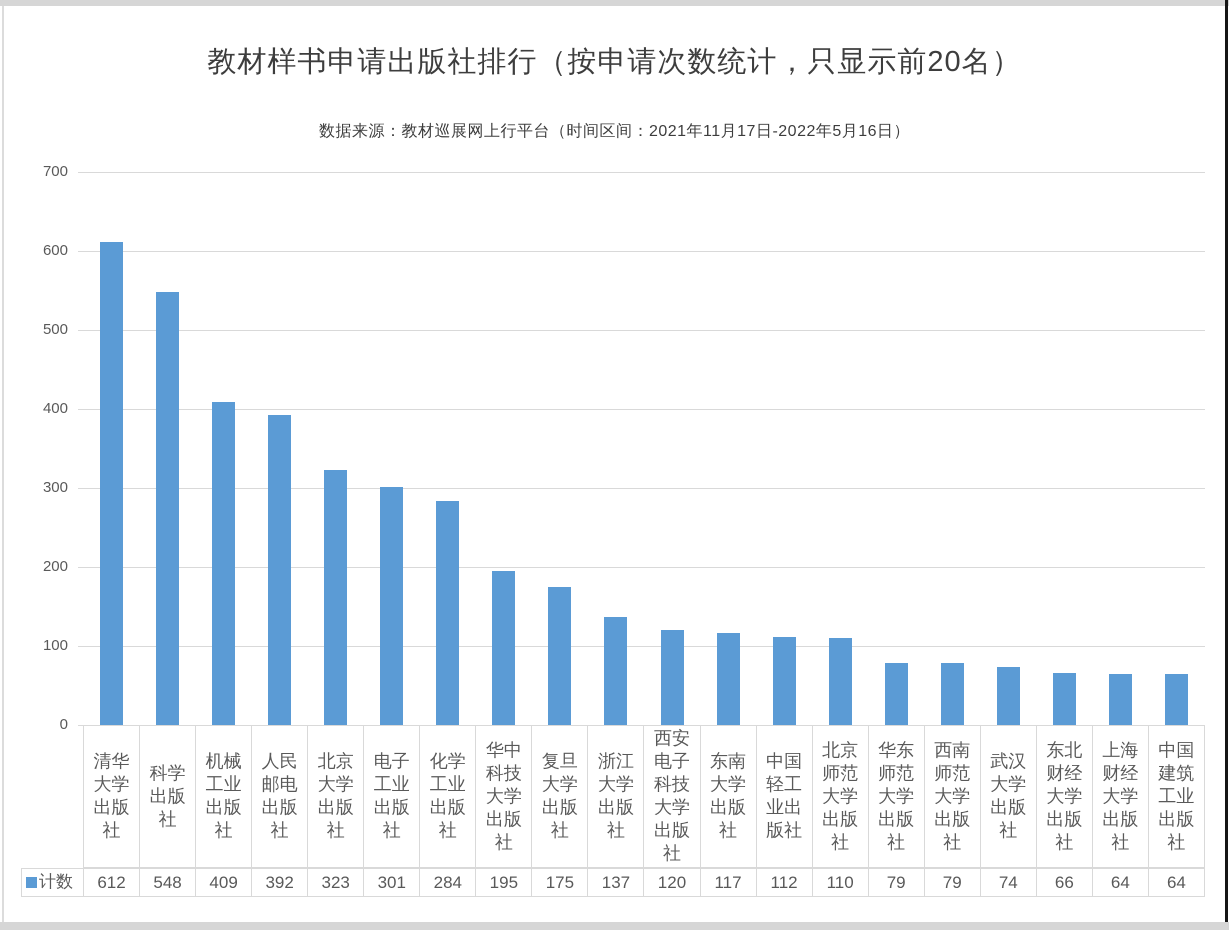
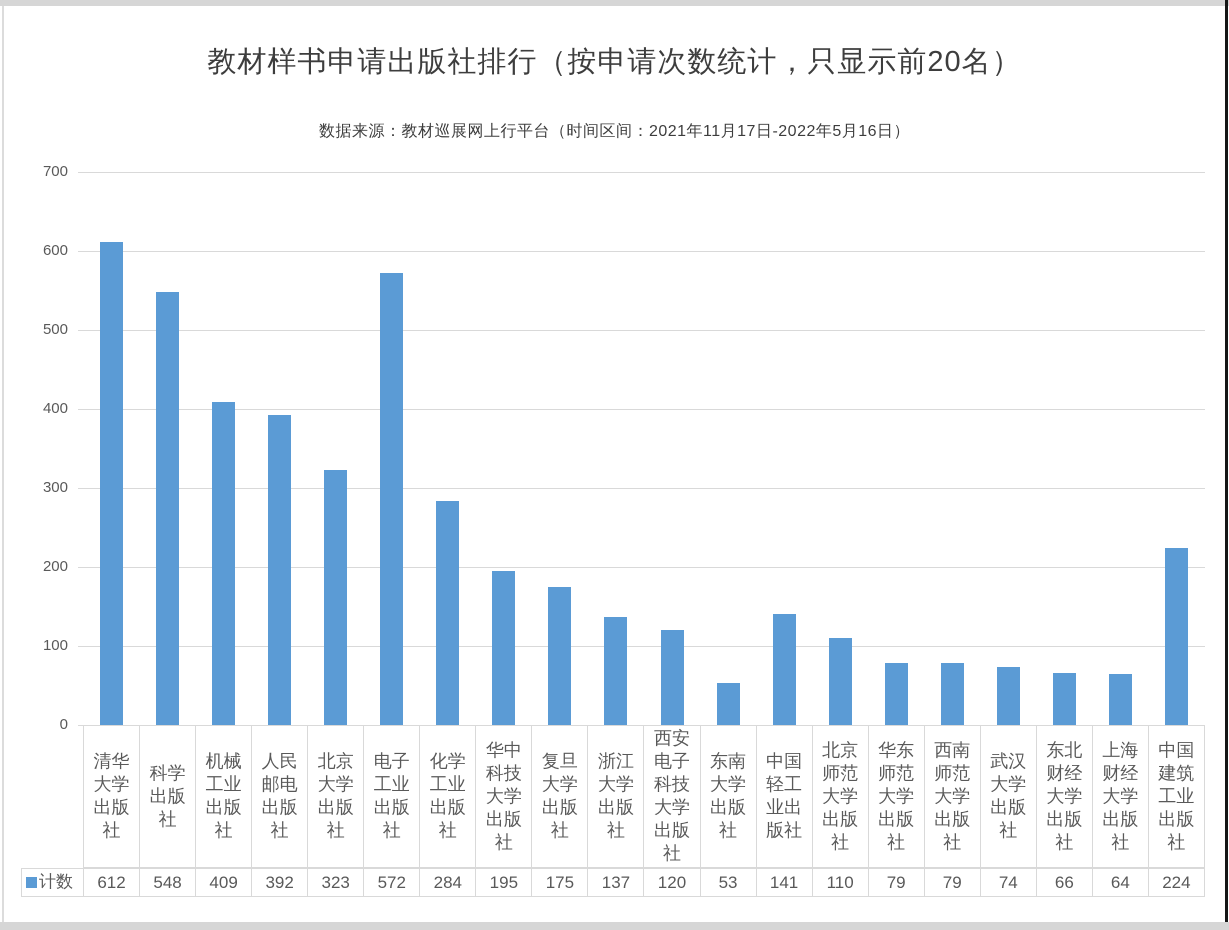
电子工业出版社: 301 -> 572
东南大学出版社: 117 -> 53
中国轻工业出版社: 112 -> 141
中国建筑工业出版社: 64 -> 224
